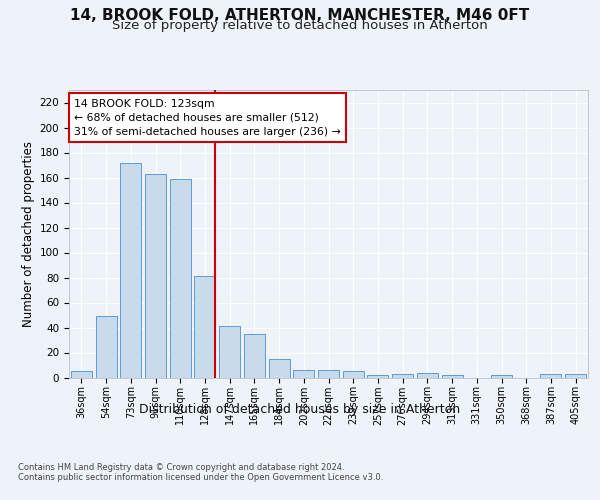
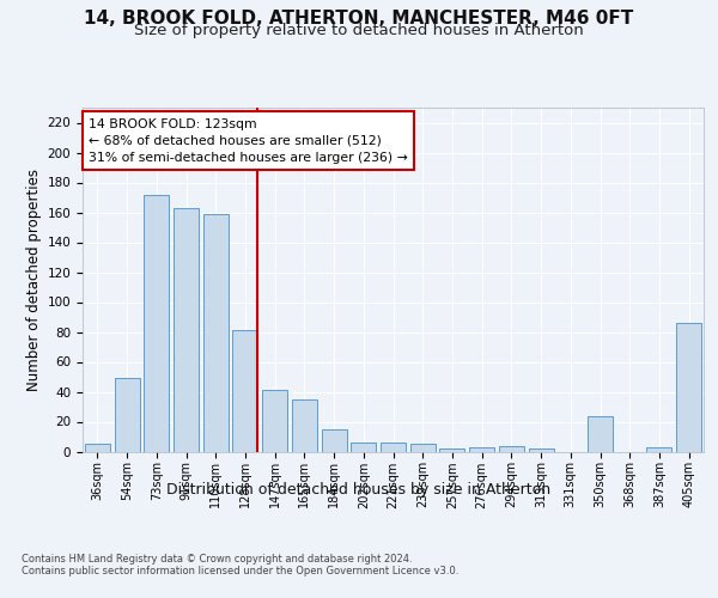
350sqm: 2 -> 24
405sqm: 3 -> 86
